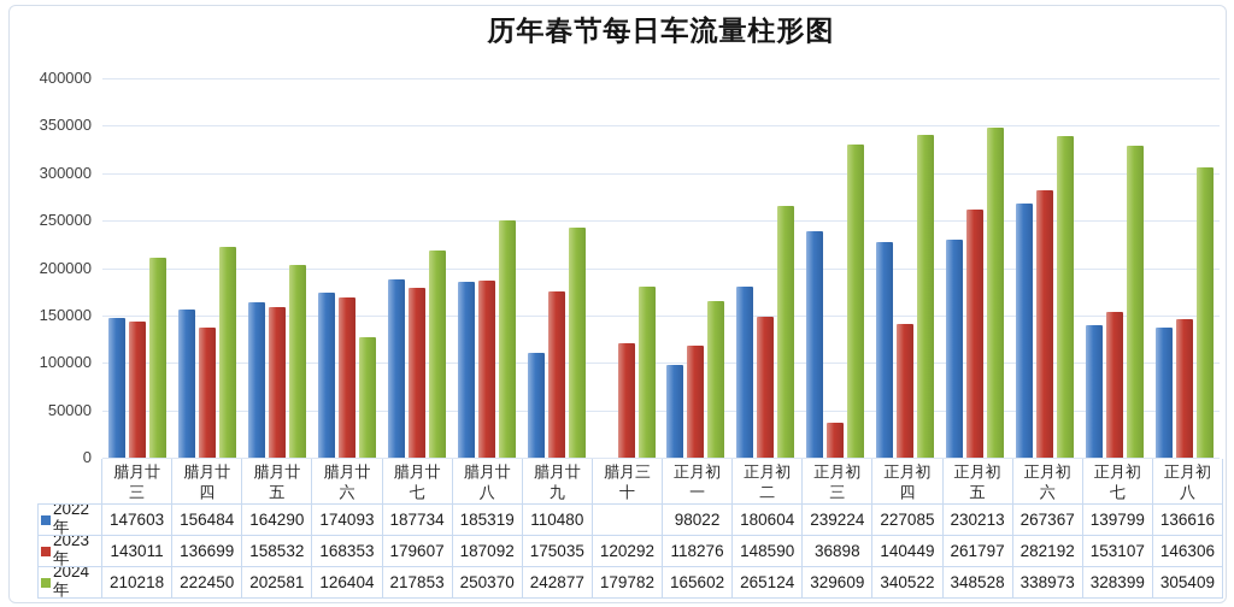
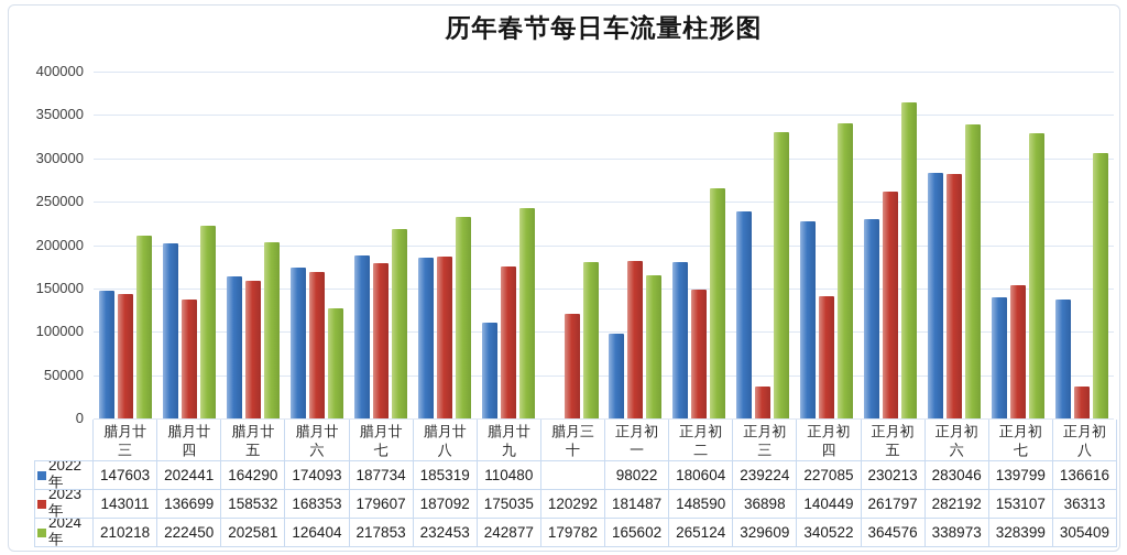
2022年/腊月廿四: 156484 -> 202441
2024年/腊月廿八: 250370 -> 232453
2023年/正月初一: 118276 -> 181487
2024年/正月初五: 348528 -> 364576
2022年/正月初六: 267367 -> 283046
2023年/正月初八: 146306 -> 36313
